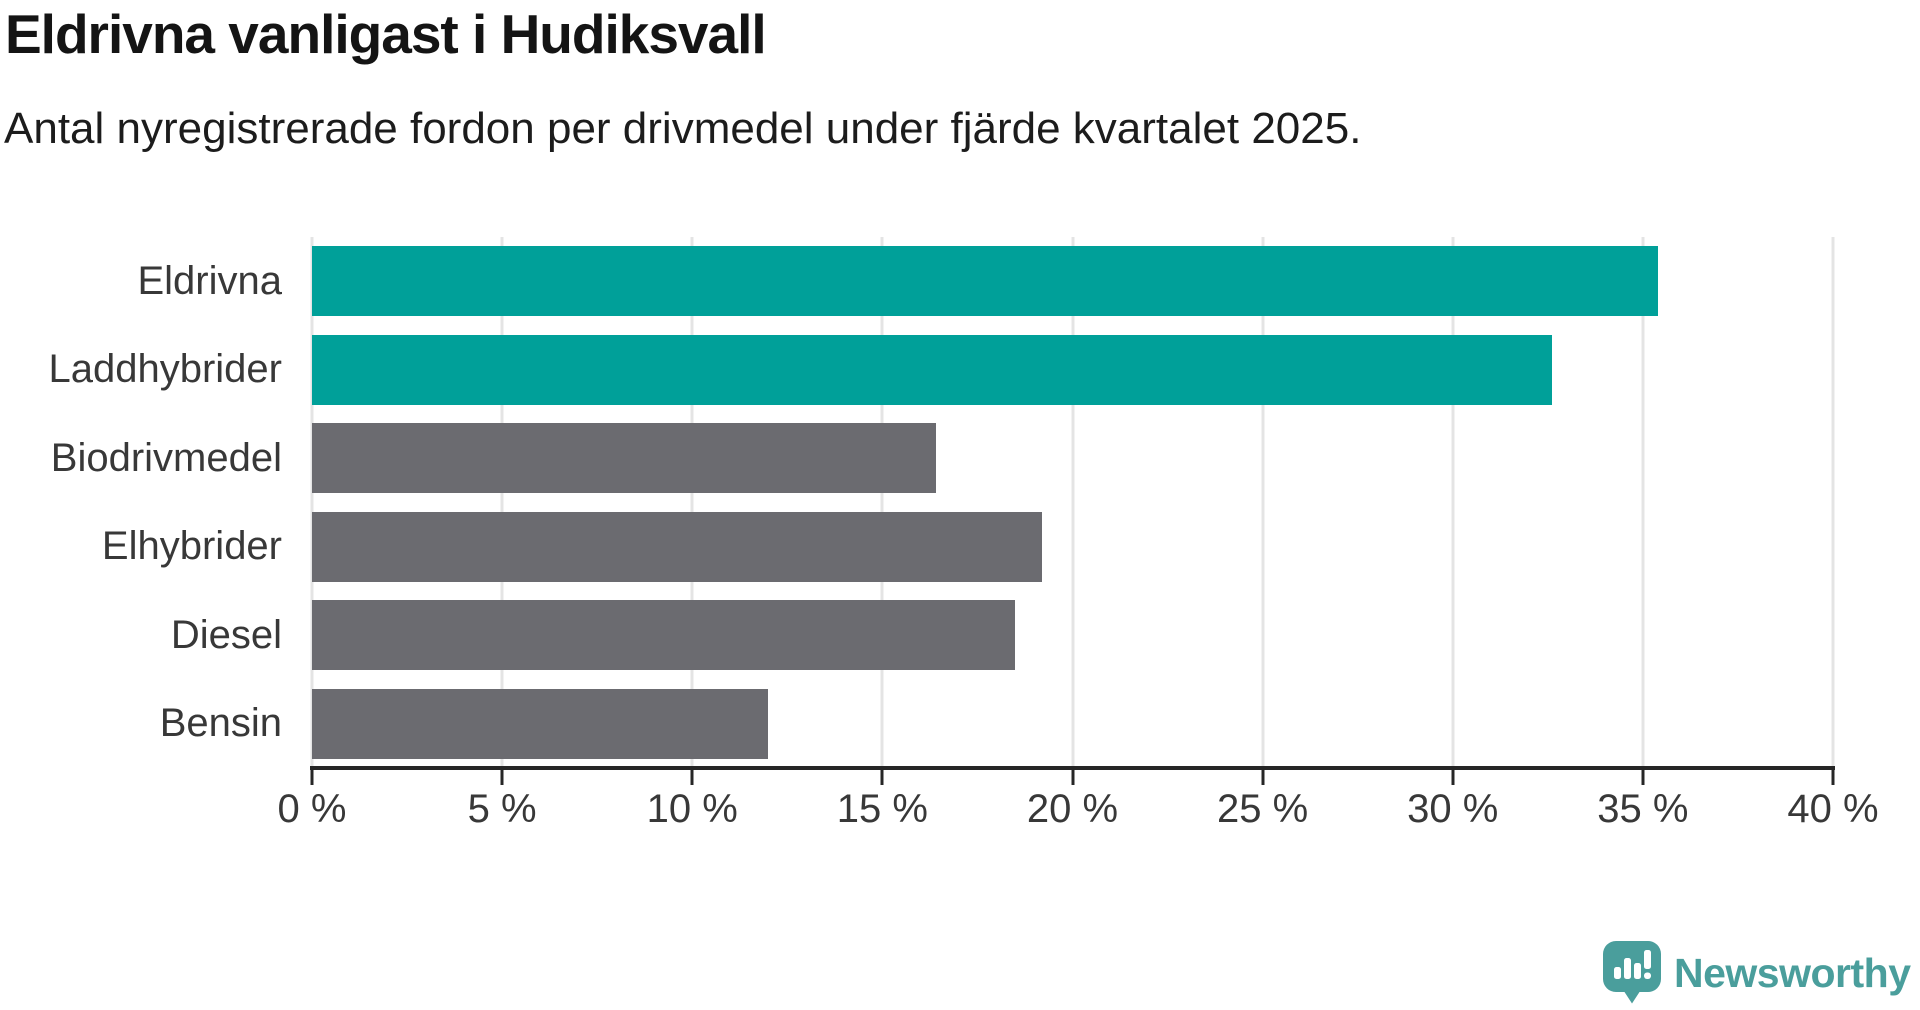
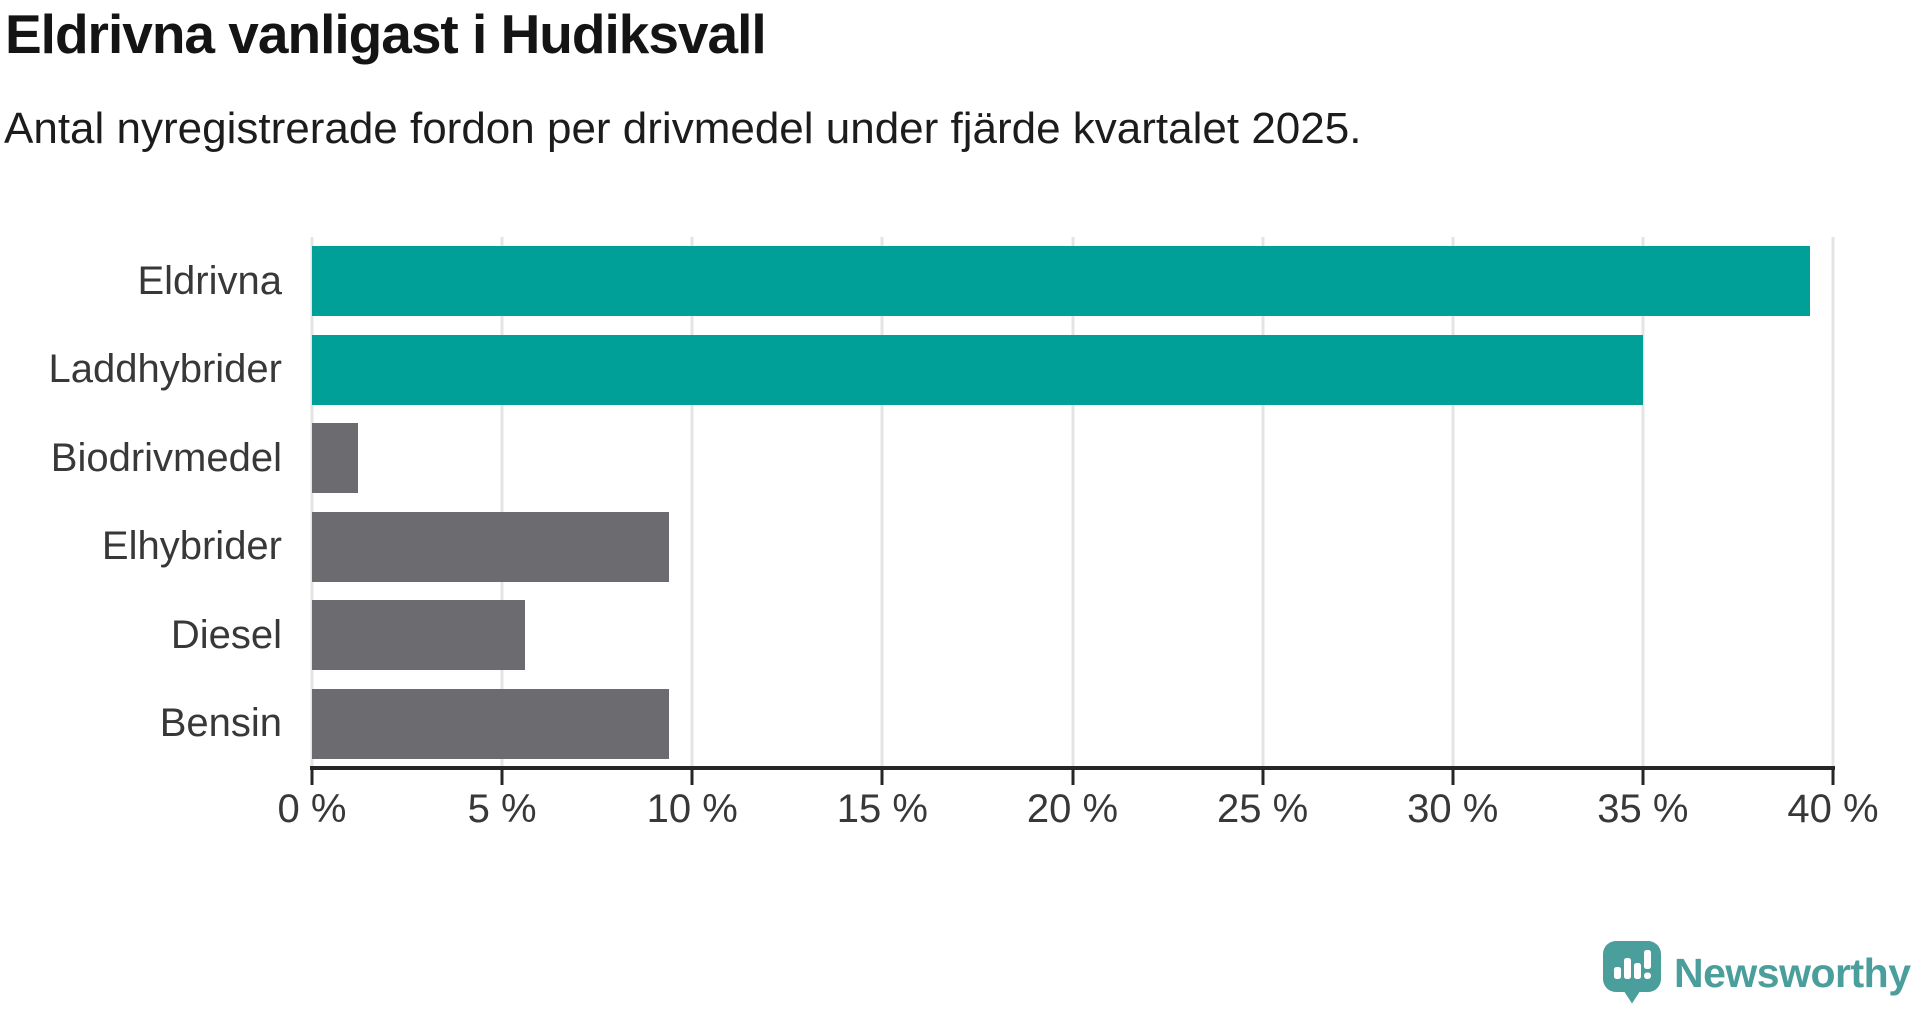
Eldrivna: 35.4% -> 39.4%
Laddhybrider: 32.6% -> 35.0%
Biodrivmedel: 16.4% -> 1.2%
Elhybrider: 19.2% -> 9.4%
Diesel: 18.5% -> 5.6%
Bensin: 12.0% -> 9.4%
